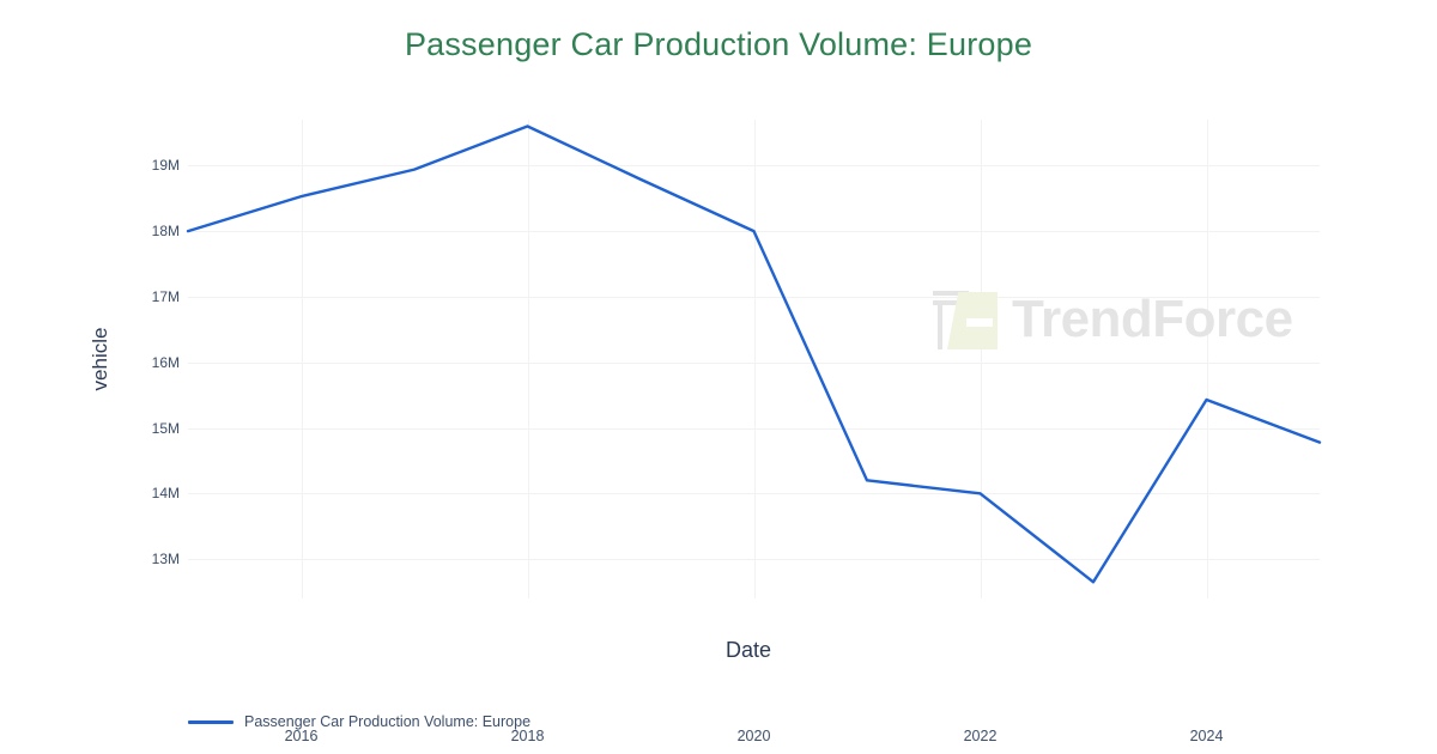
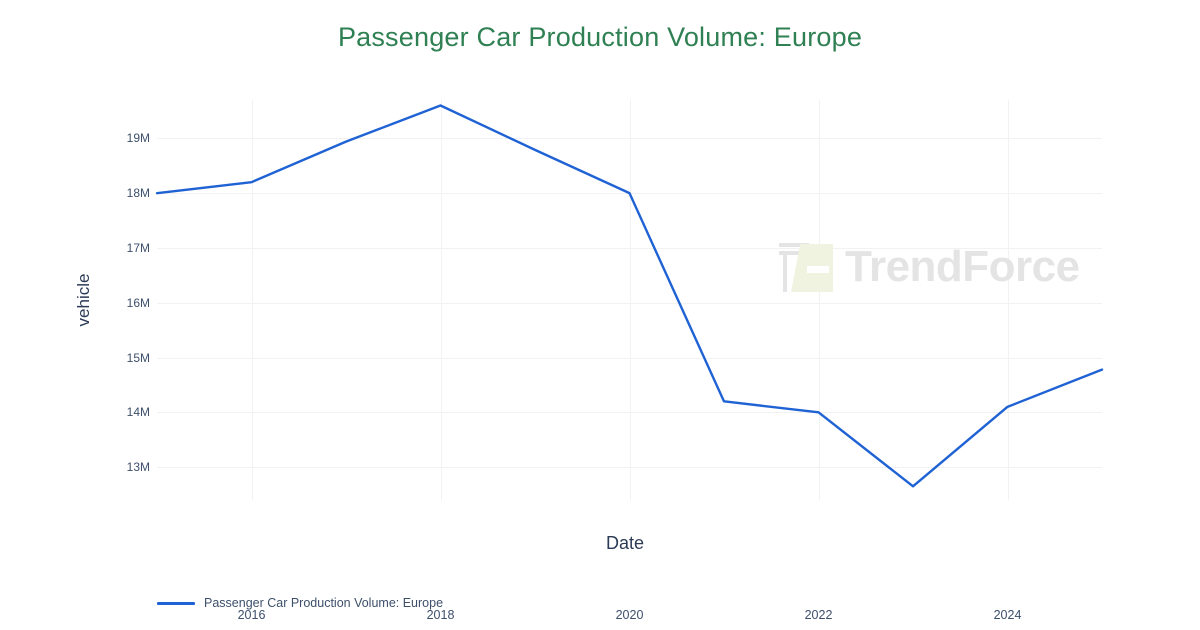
2016: 18.5M -> 18.2M
2024: 15.4M -> 14.1M
